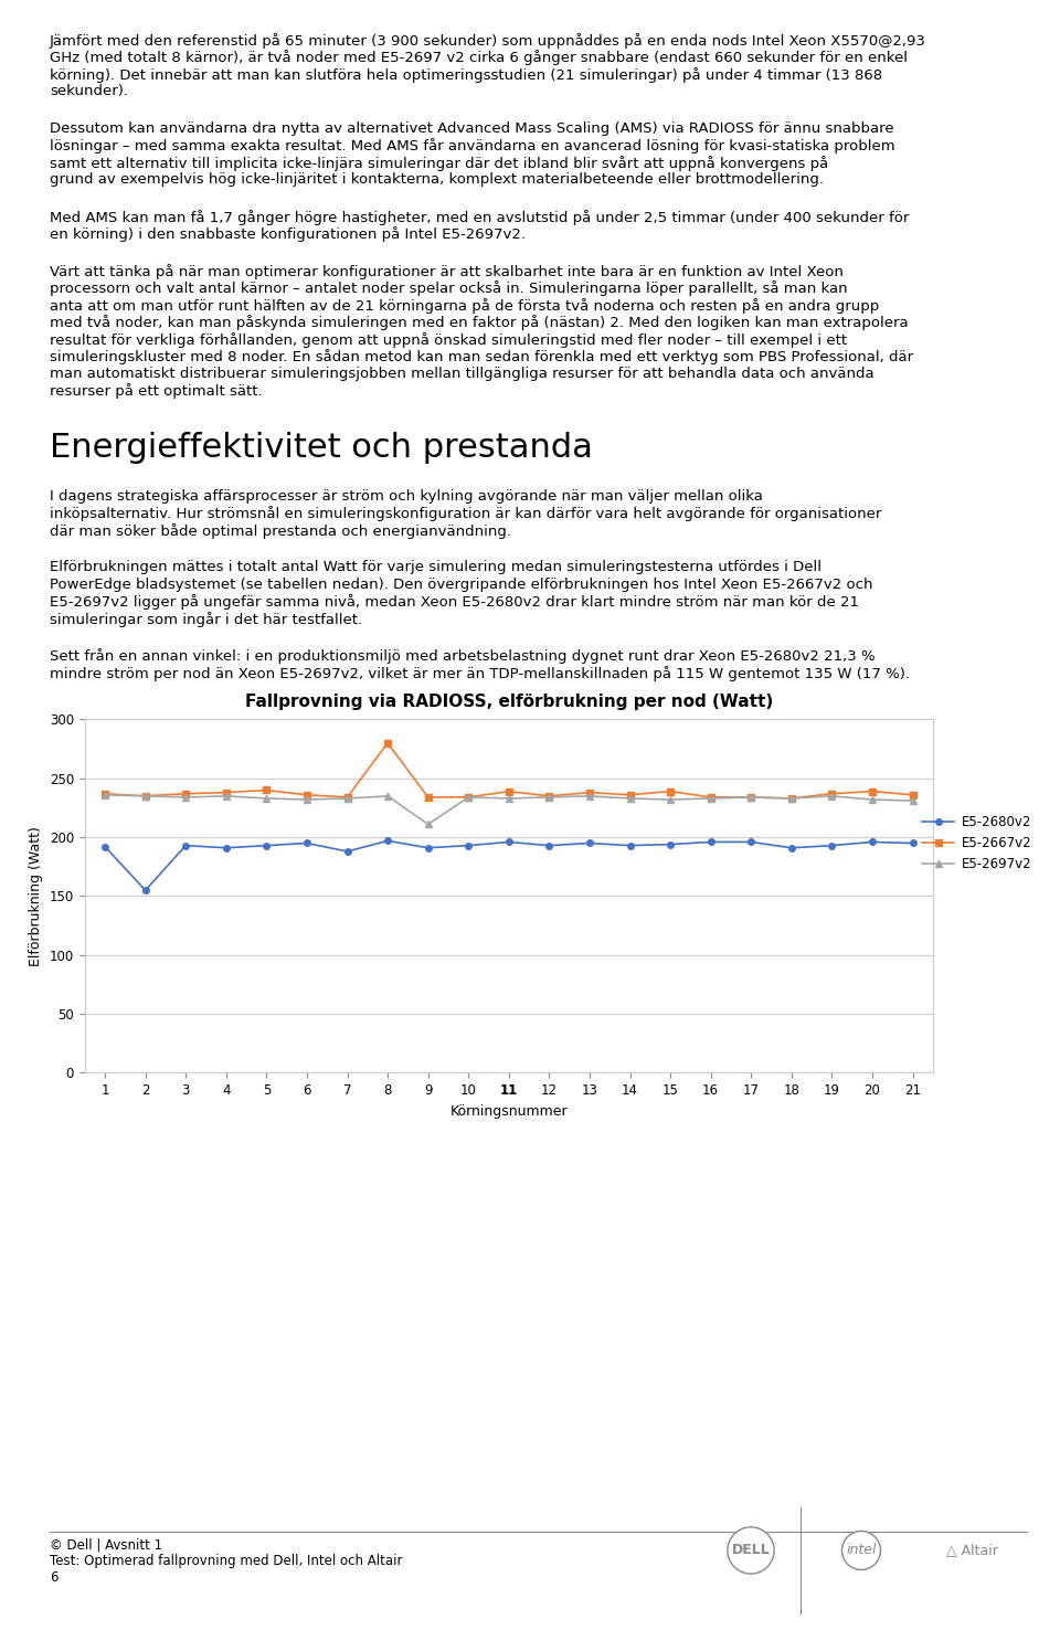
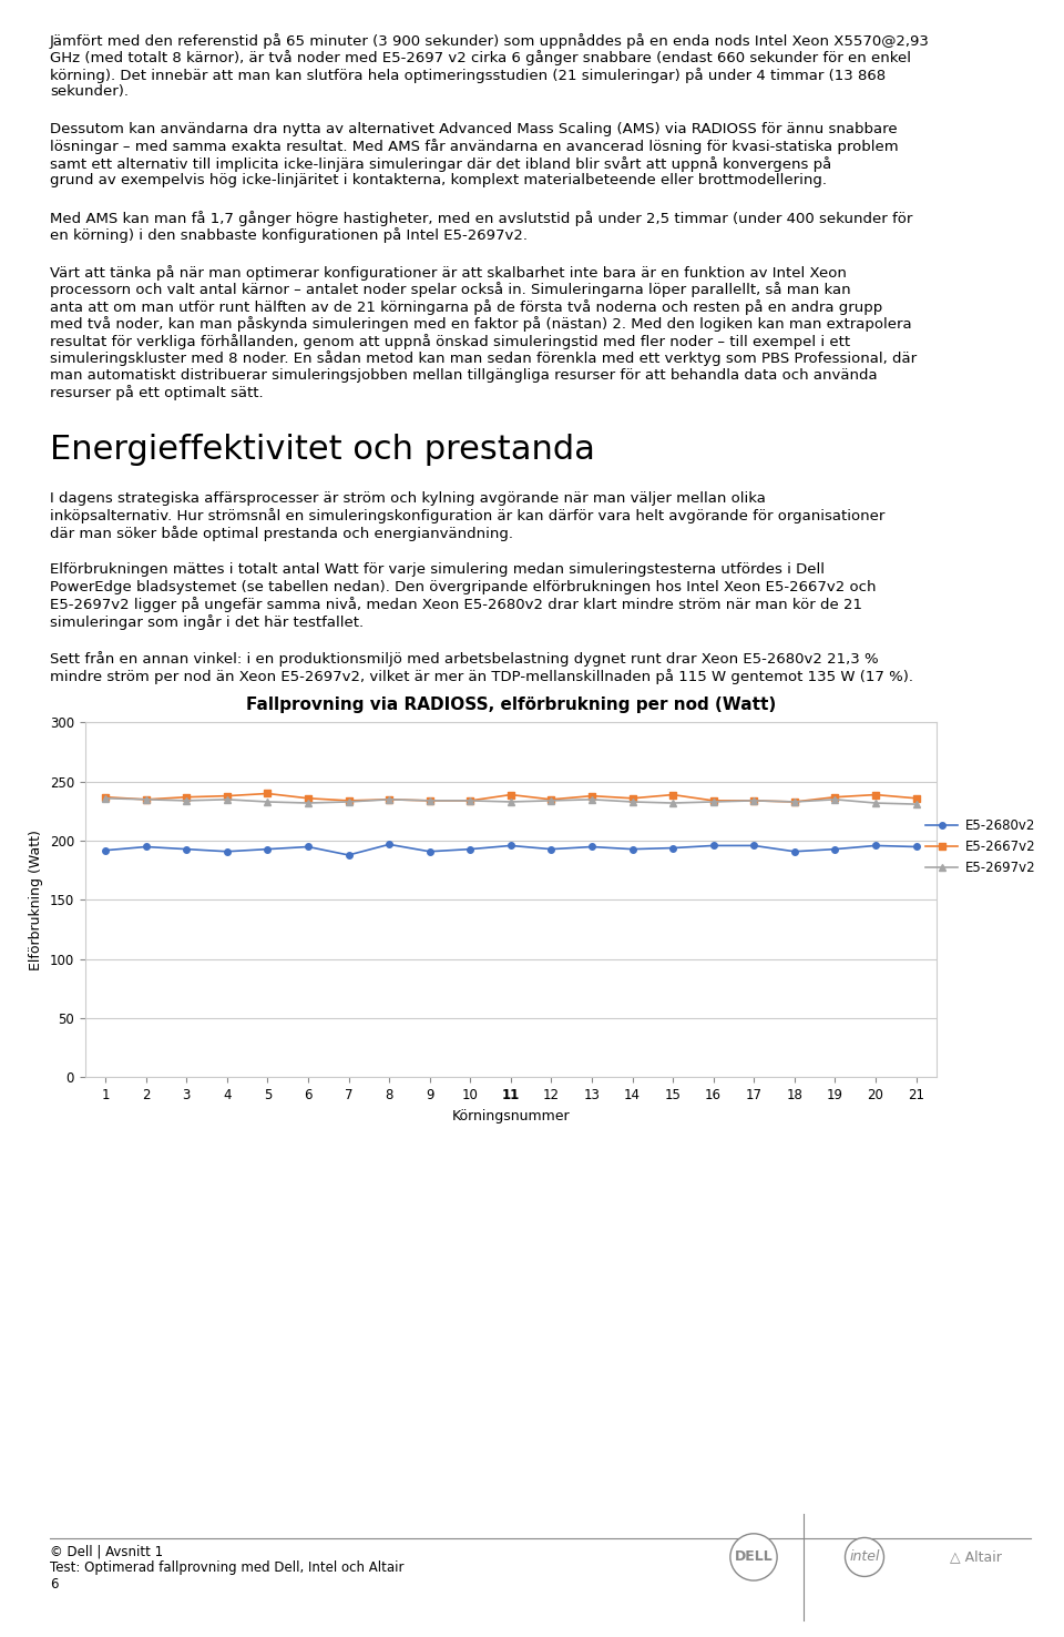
E5-2680v2/2: 155 -> 195
E5-2667v2/8: 280 -> 235
E5-2697v2/9: 211 -> 234
